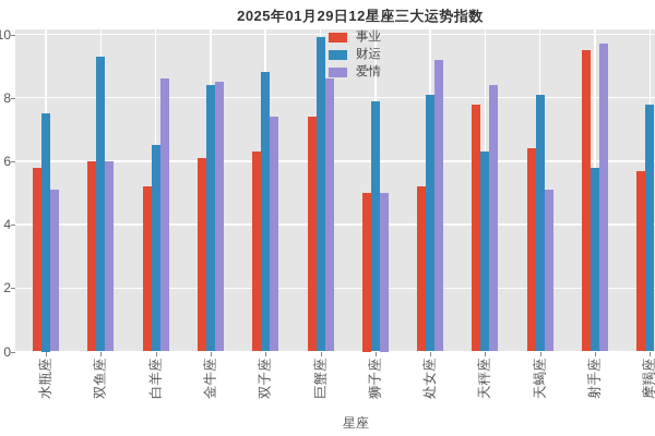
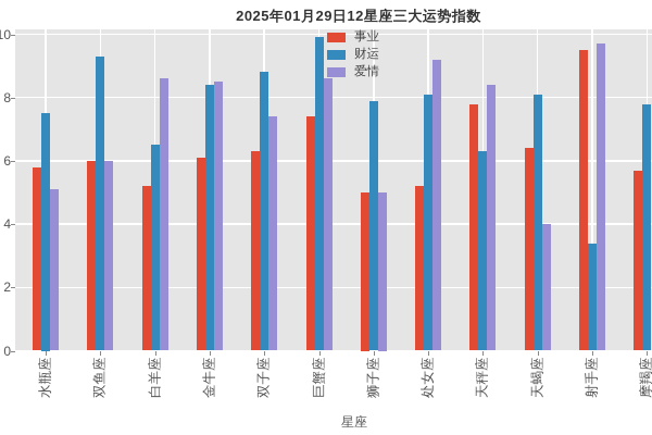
爱情/天蝎座: 5.1 -> 4.0
财运/射手座: 5.8 -> 3.4
